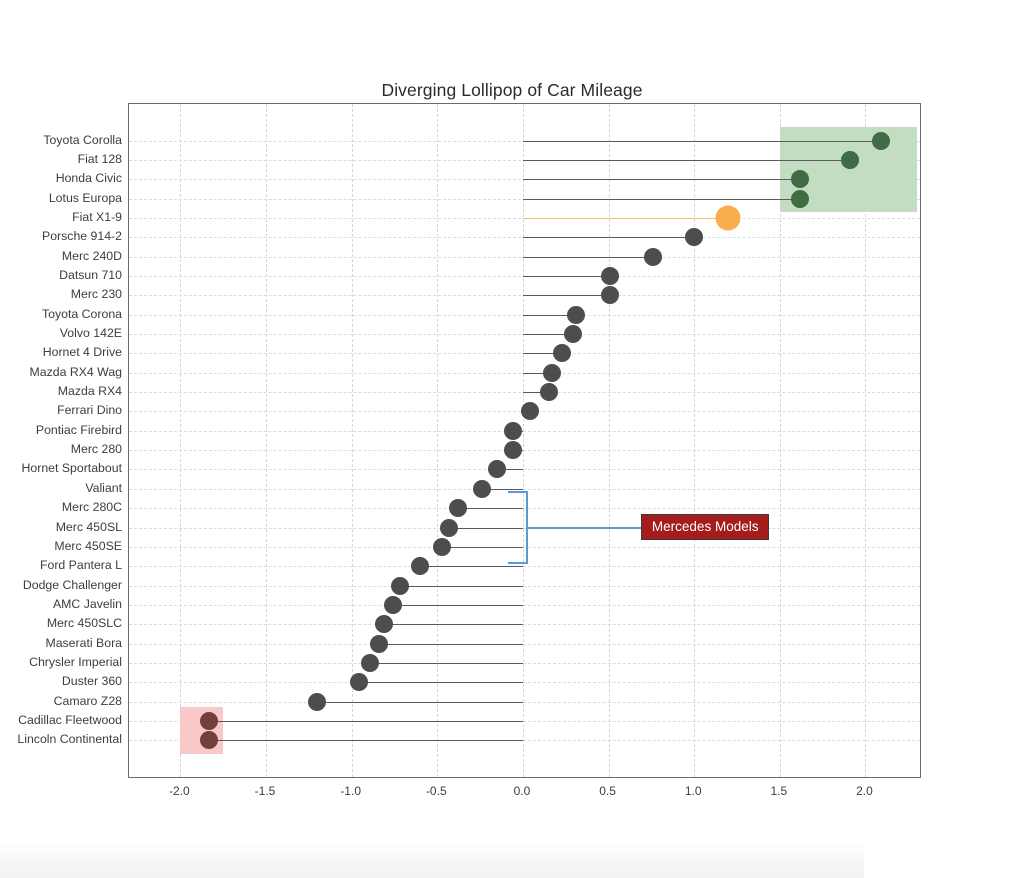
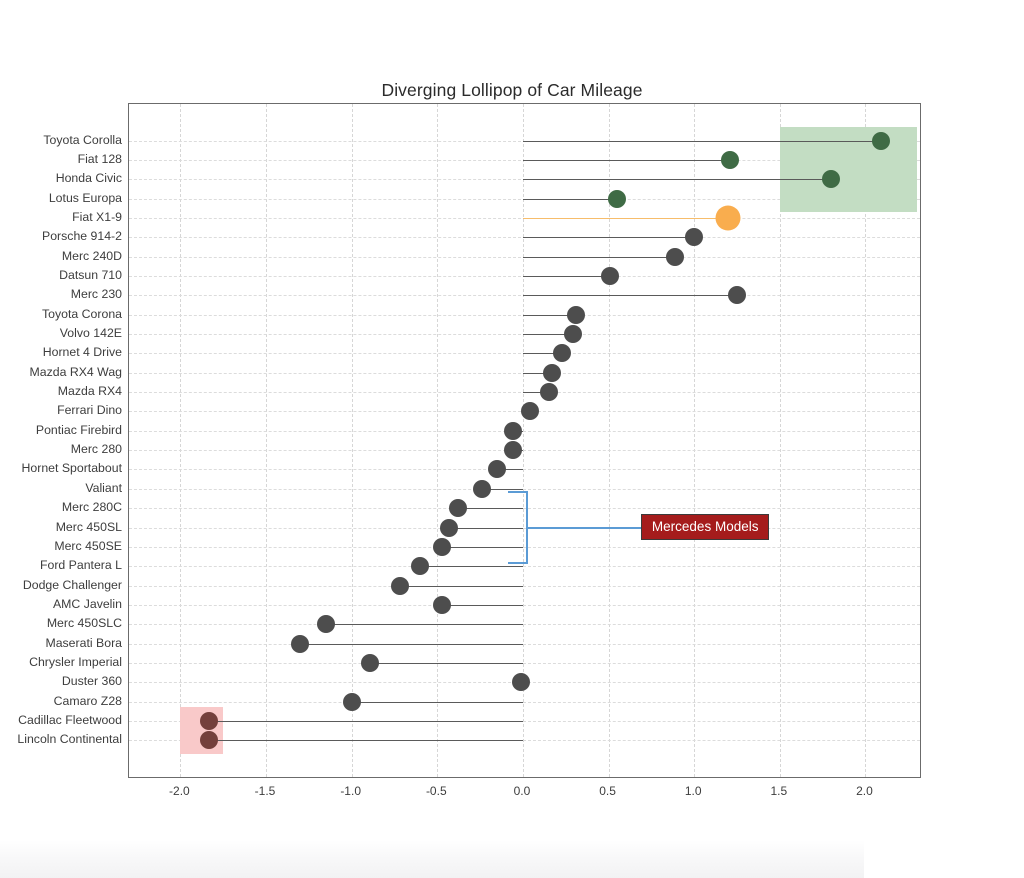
Fiat 128: 1.91 -> 1.21
Honda Civic: 1.62 -> 1.80
Lotus Europa: 1.62 -> 0.55
Merc 240D: 0.76 -> 0.89
Merc 230: 0.51 -> 1.25
AMC Javelin: -0.76 -> -0.47
Merc 450SLC: -0.81 -> -1.15
Maserati Bora: -0.84 -> -1.30
Duster 360: -0.96 -> -0.01
Camaro Z28: -1.20 -> -1.00
